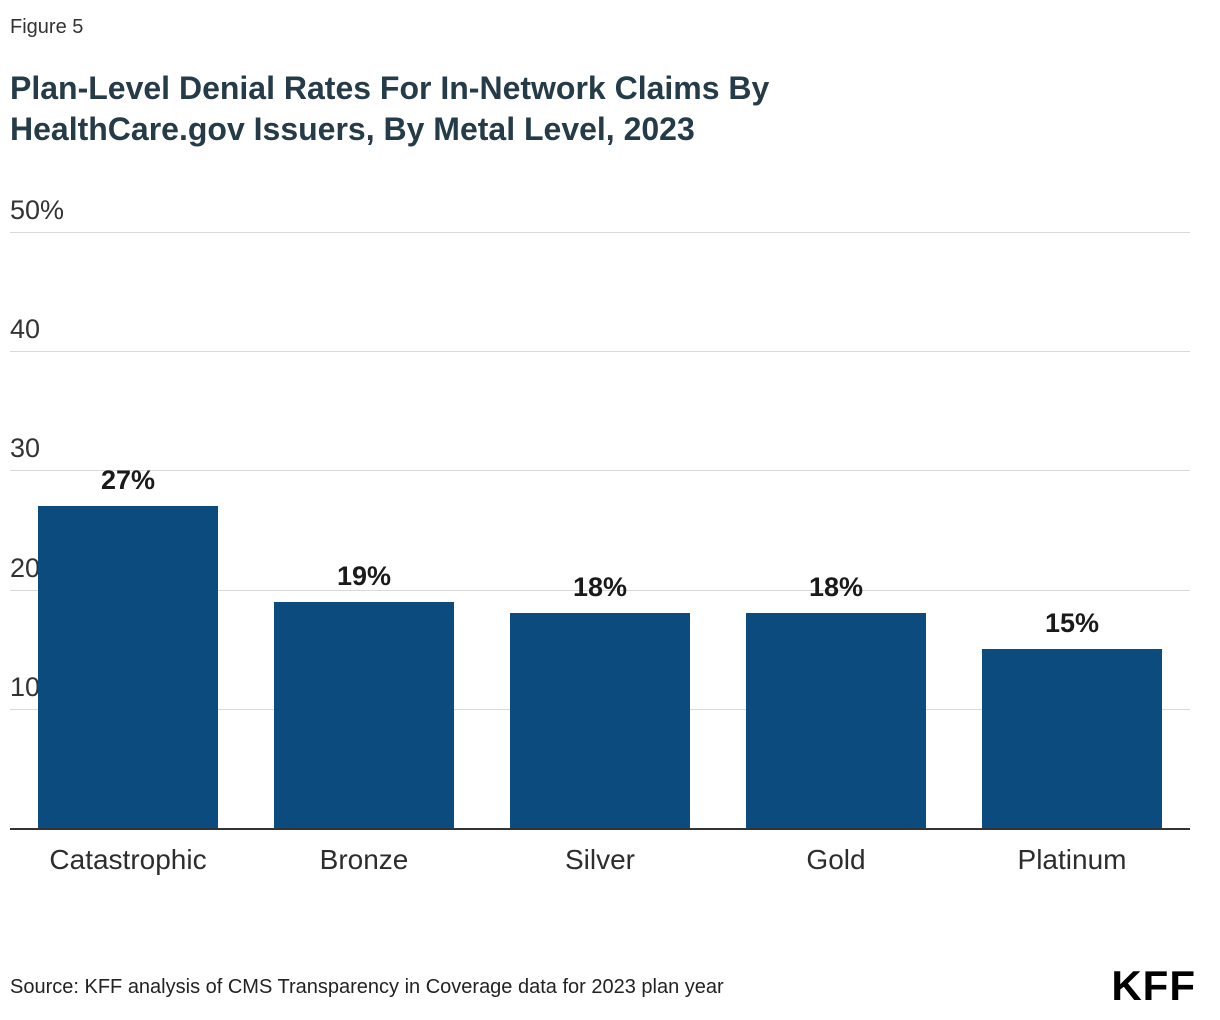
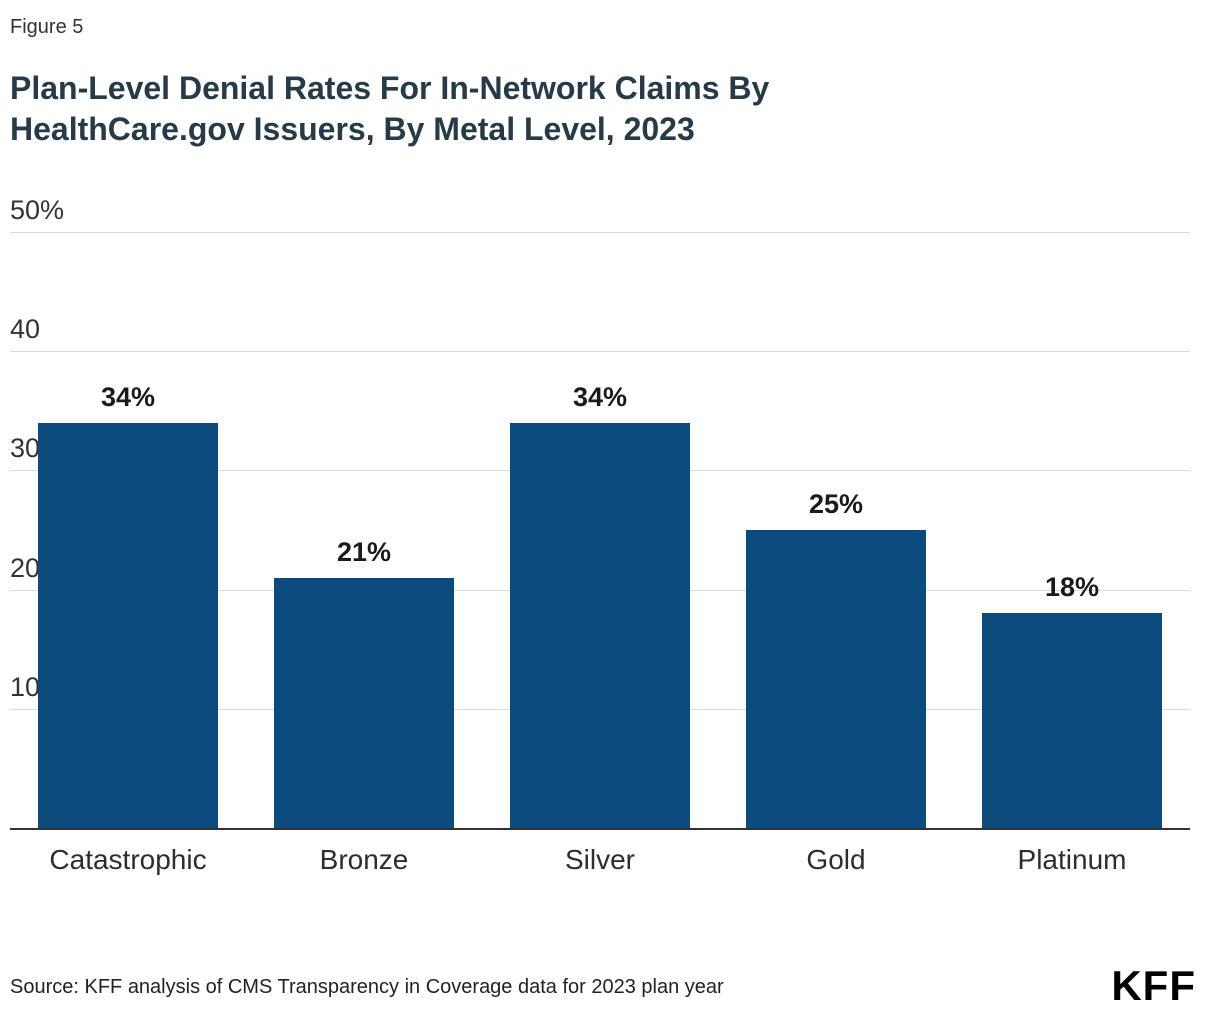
Catastrophic: 27% -> 34%
Bronze: 19% -> 21%
Silver: 18% -> 34%
Gold: 18% -> 25%
Platinum: 15% -> 18%
